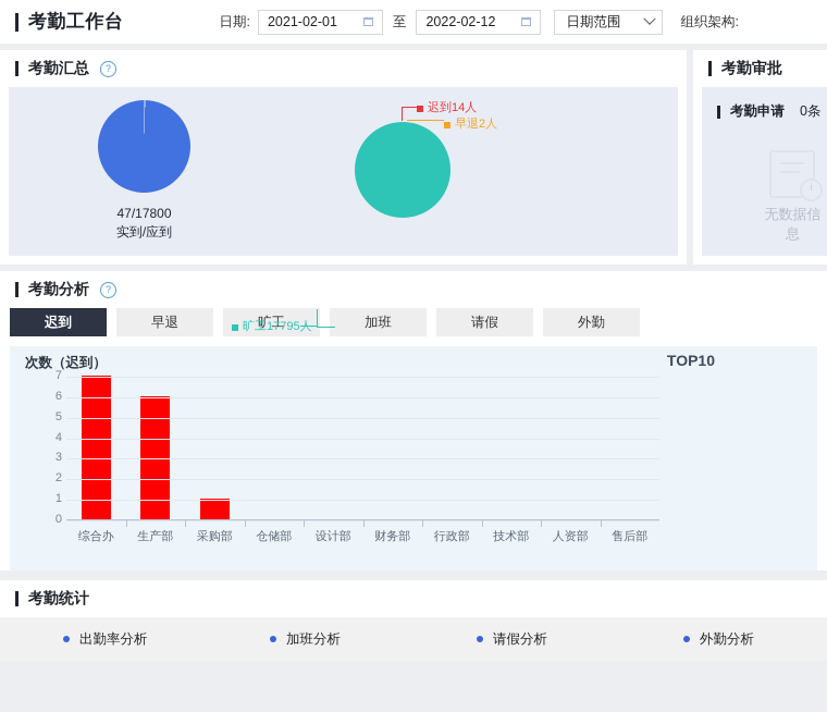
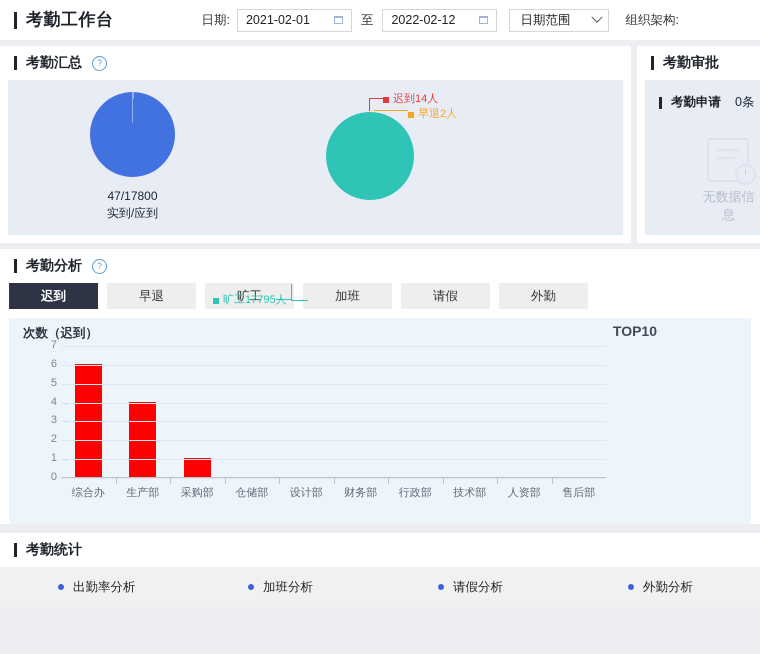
综合办: 7 -> 6
生产部: 6 -> 4
